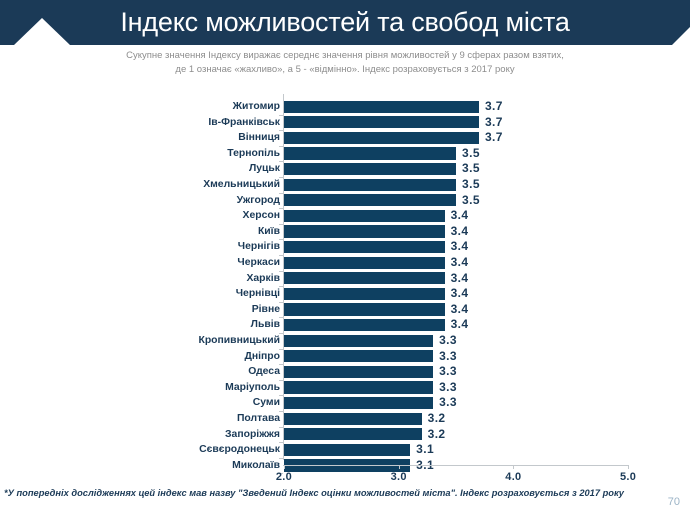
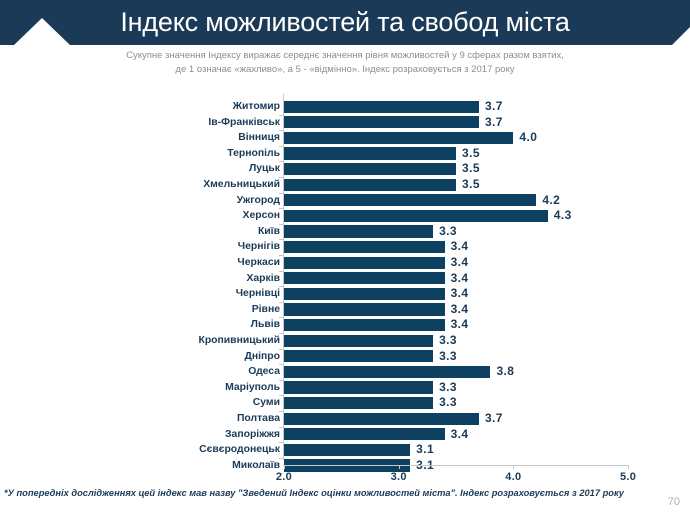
Вінниця: 3.7 -> 4.0
Ужгород: 3.5 -> 4.2
Херсон: 3.4 -> 4.3
Київ: 3.4 -> 3.3
Одеса: 3.3 -> 3.8
Полтава: 3.2 -> 3.7
Запоріжжя: 3.2 -> 3.4
